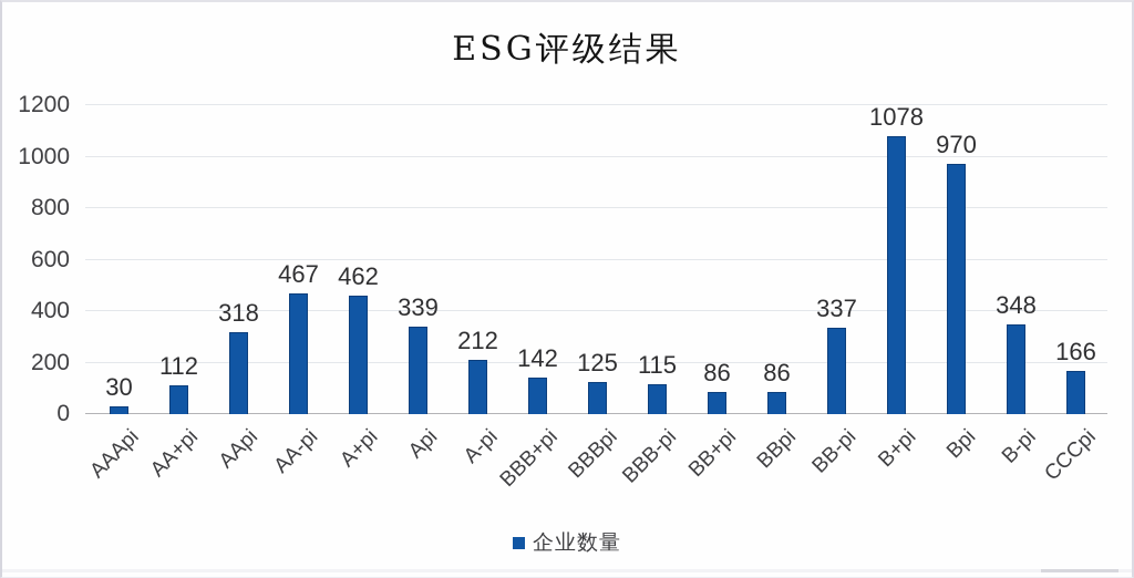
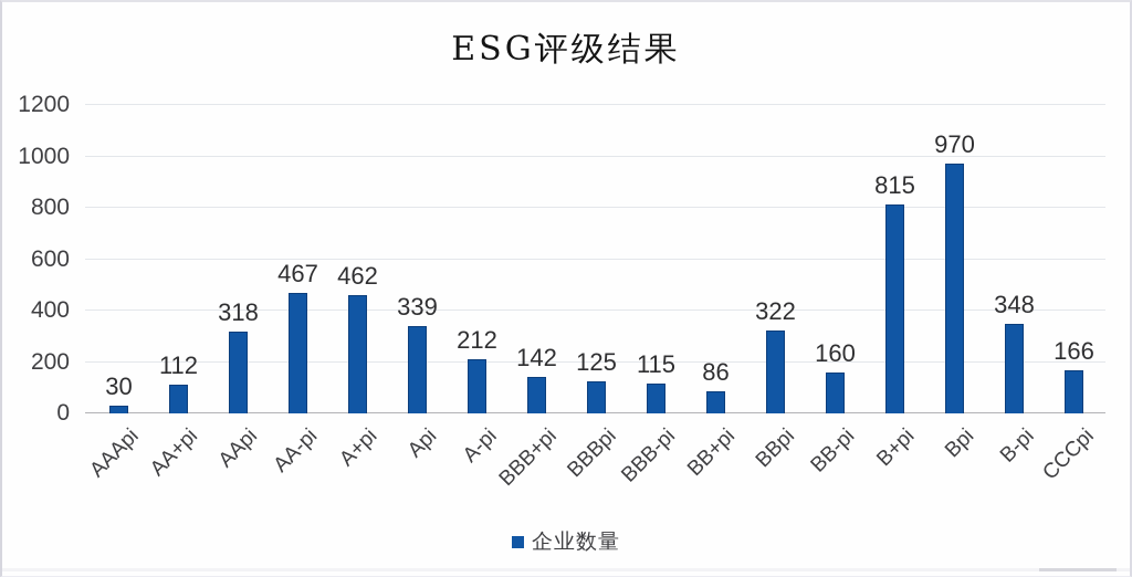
BBpi: 86 -> 322
BB-pi: 337 -> 160
B+pi: 1078 -> 815
